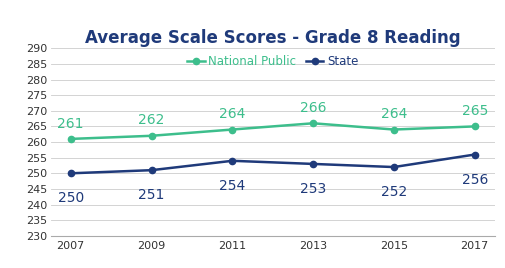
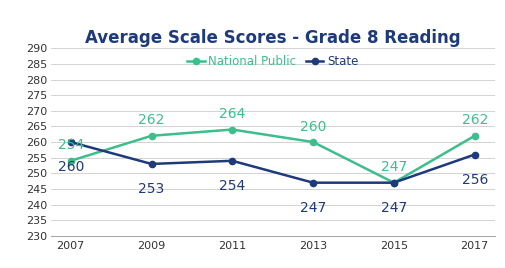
National Public/2007: 261 -> 254
State/2007: 250 -> 260
State/2009: 251 -> 253
National Public/2013: 266 -> 260
State/2013: 253 -> 247
National Public/2015: 264 -> 247
State/2015: 252 -> 247
National Public/2017: 265 -> 262
